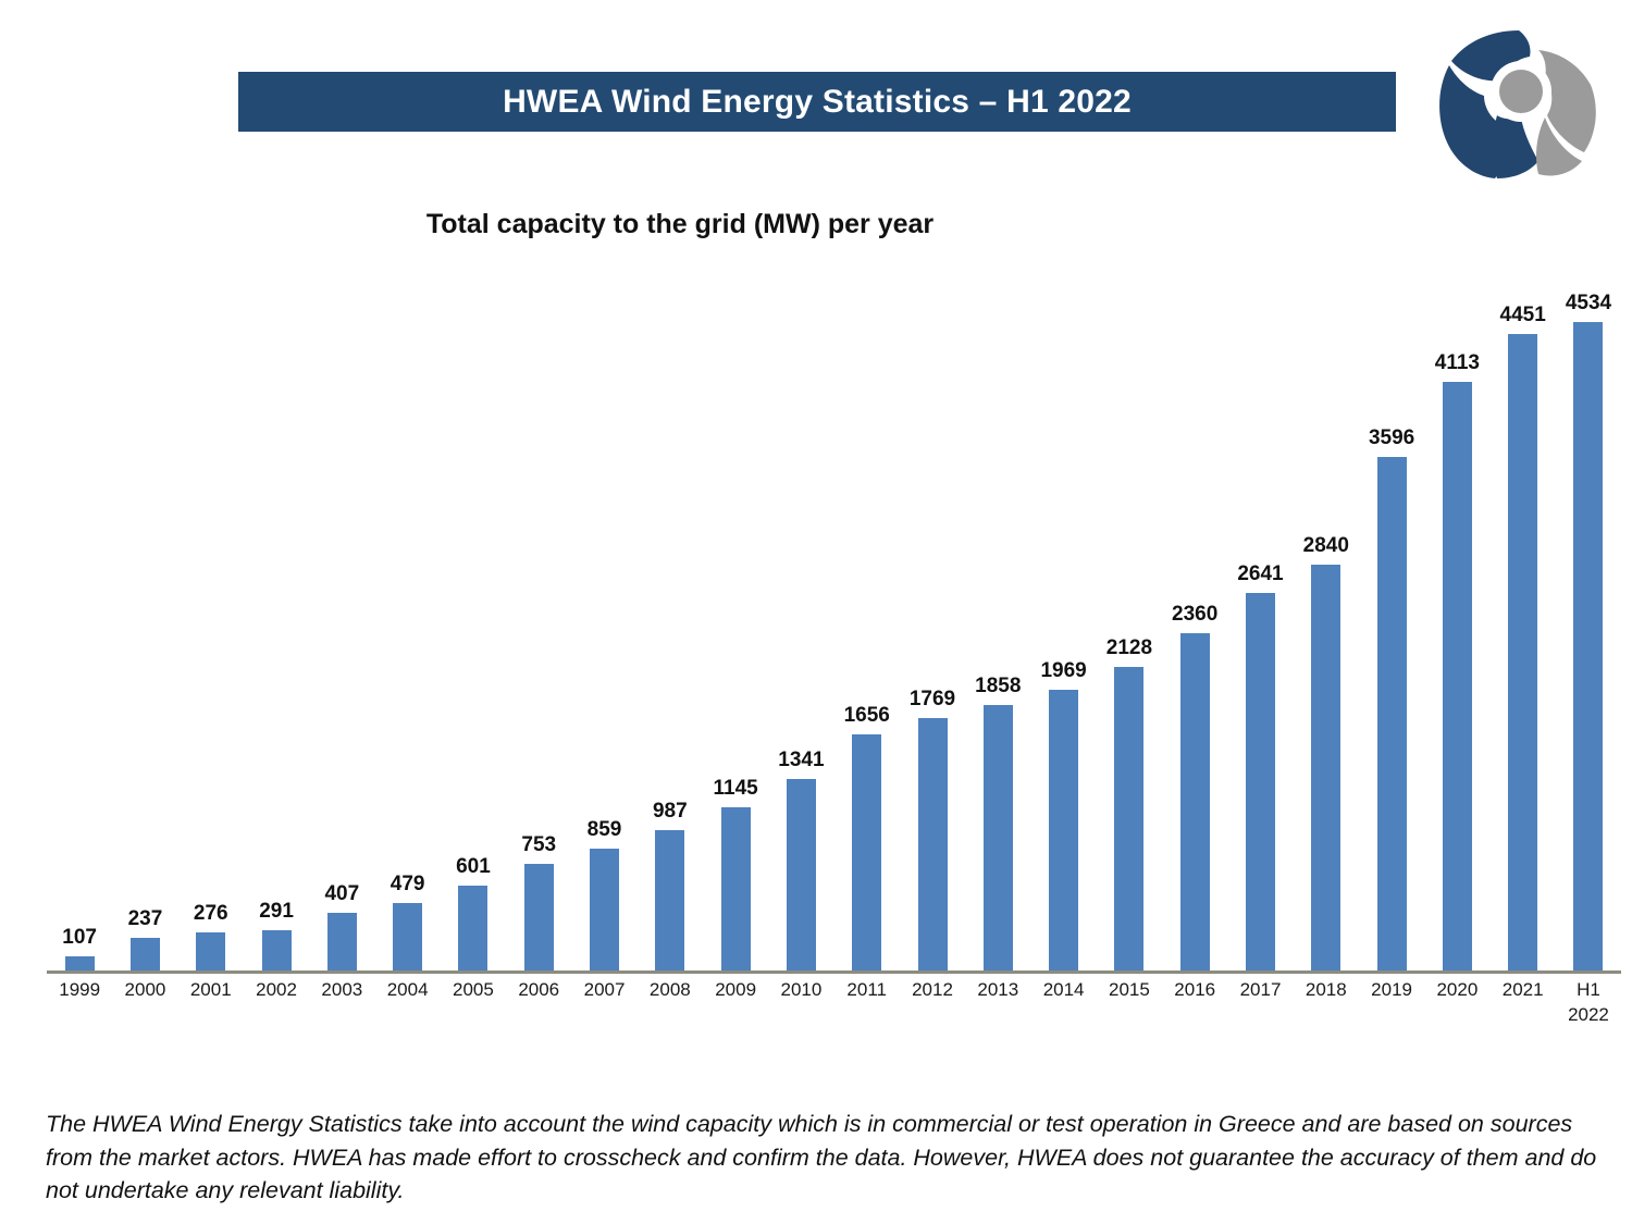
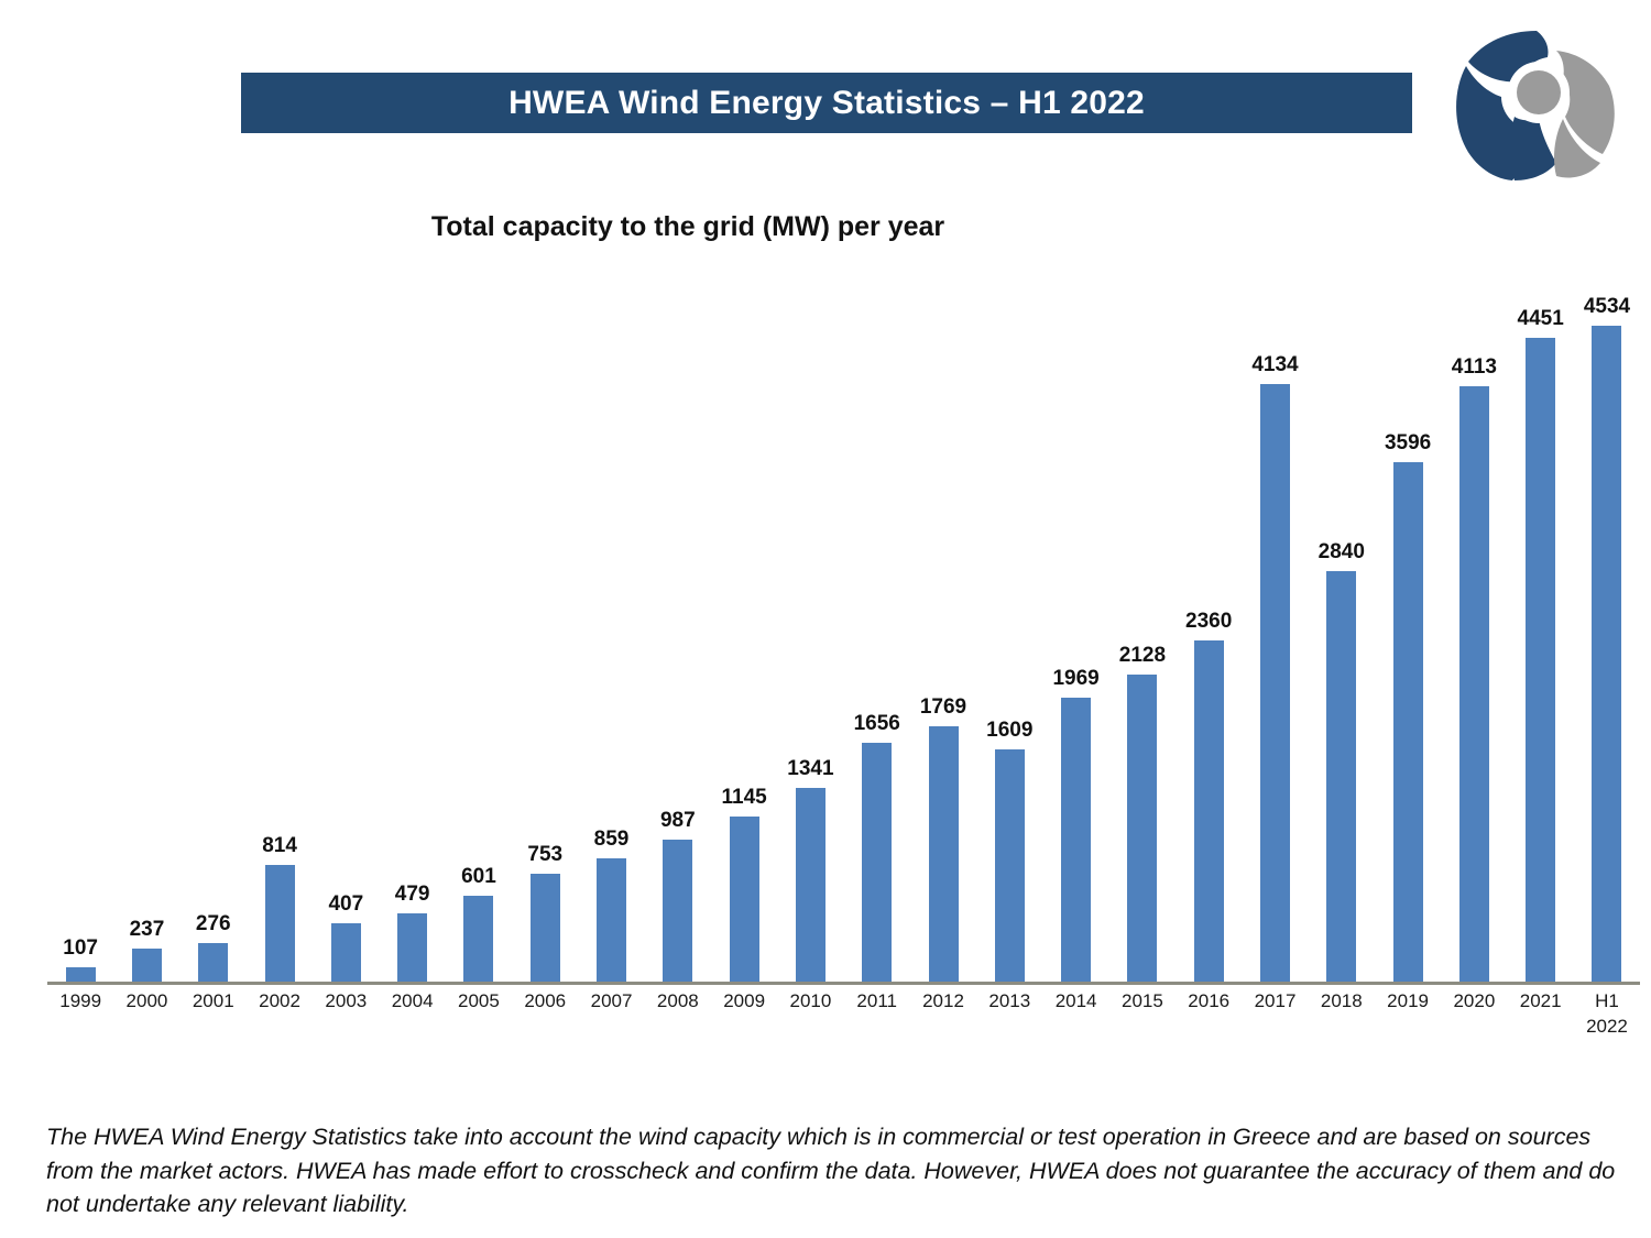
2002: 291 -> 814
2013: 1858 -> 1609
2017: 2641 -> 4134
